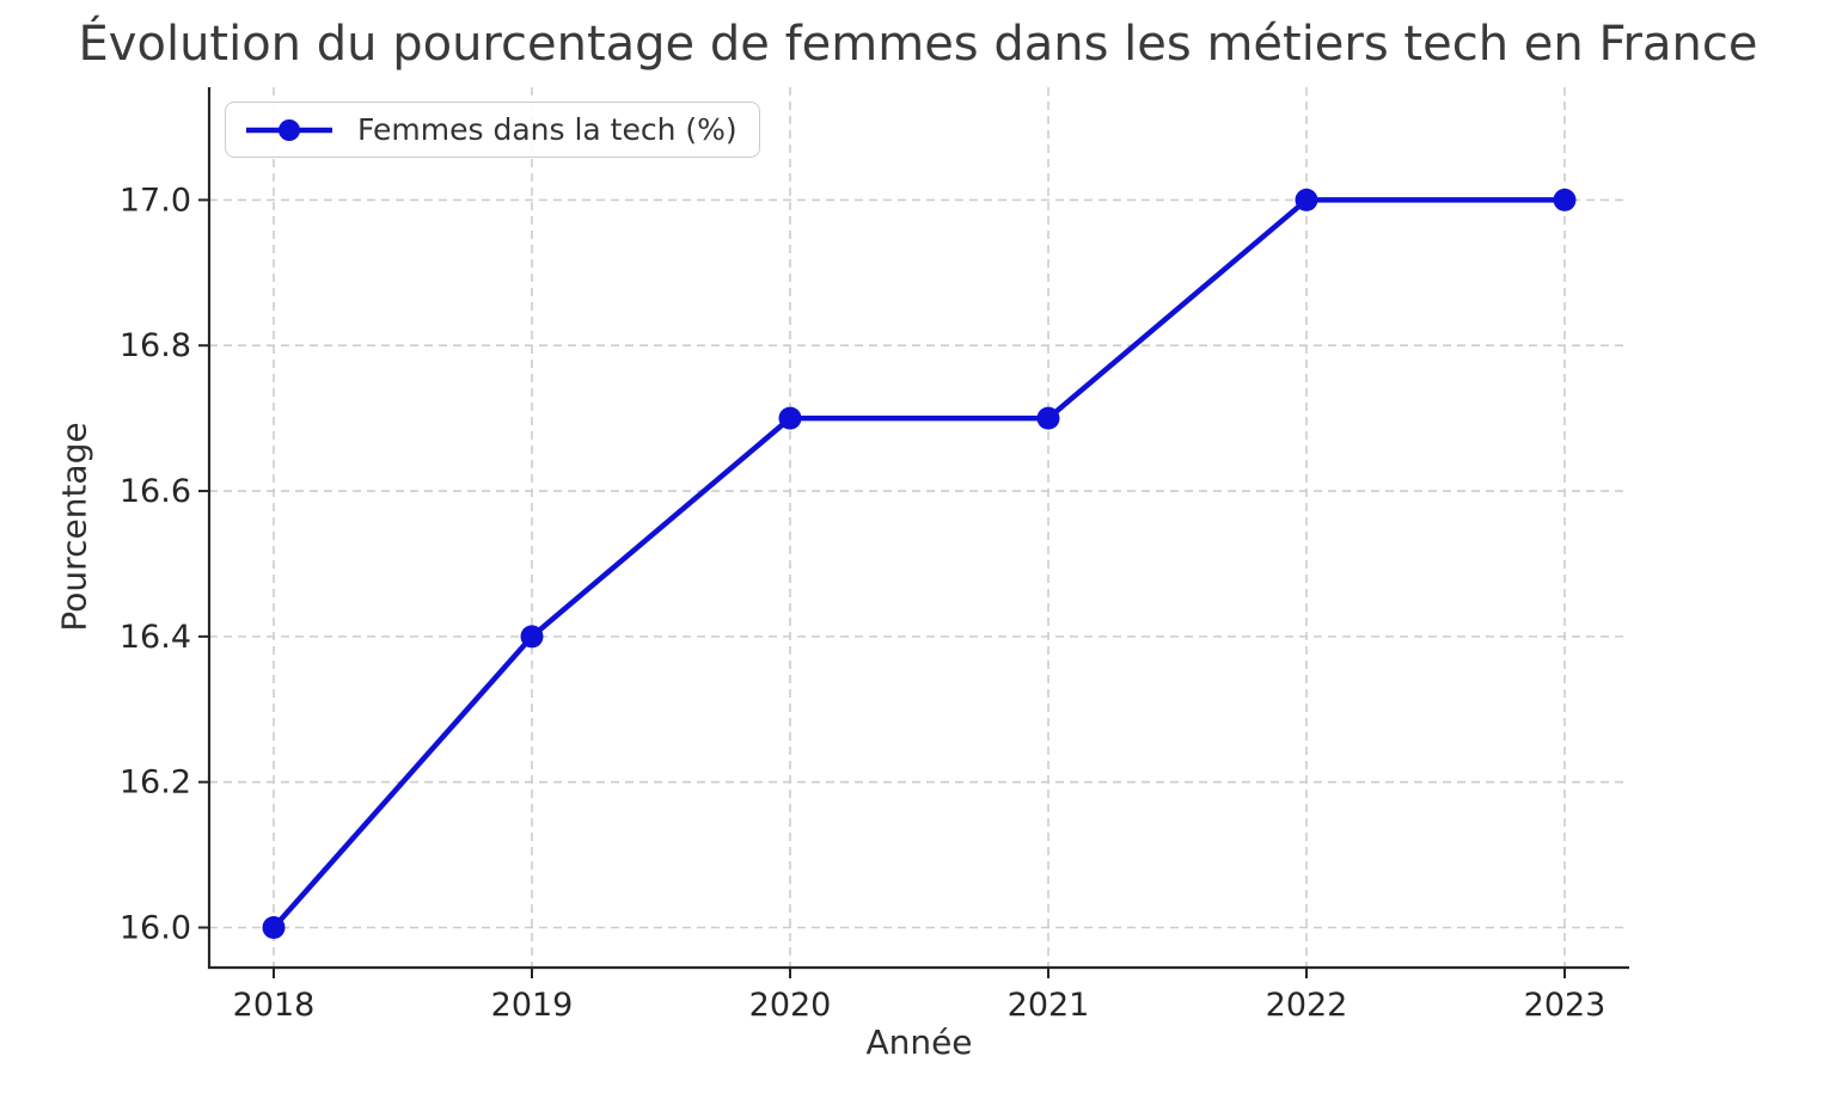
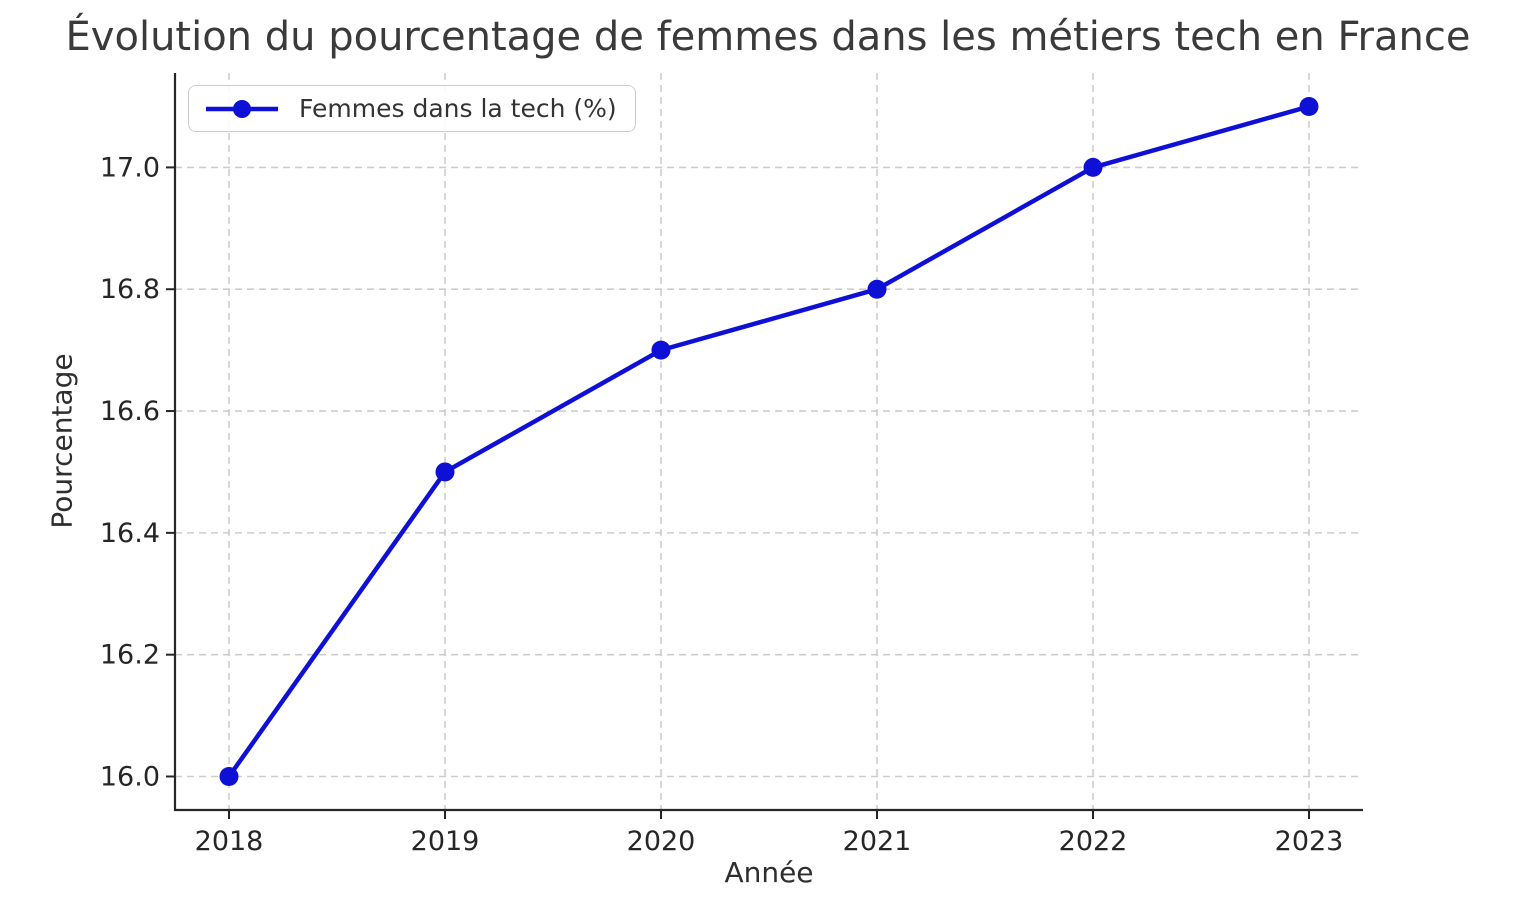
2019: 16.4 -> 16.5
2021: 16.7 -> 16.8
2023: 17.0 -> 17.1
